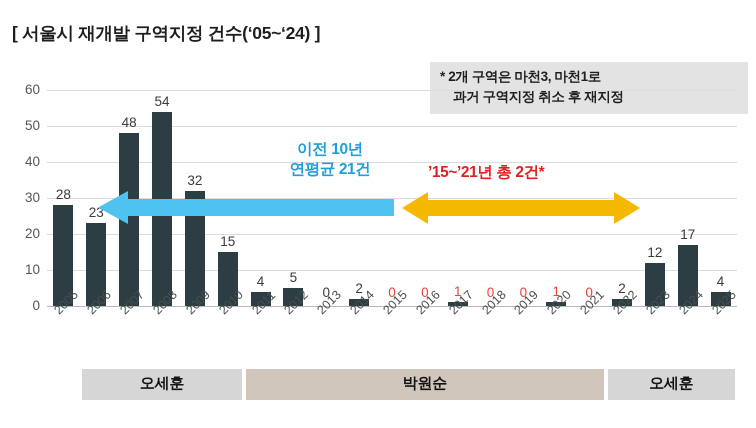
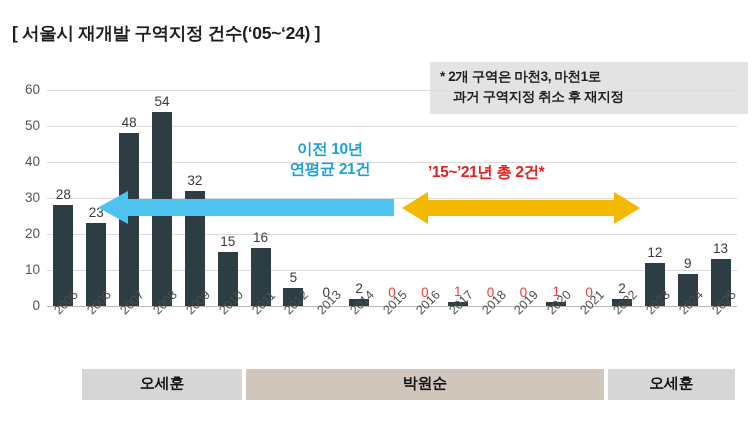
2011: 4 -> 16
2024: 17 -> 9
2025: 4 -> 13
